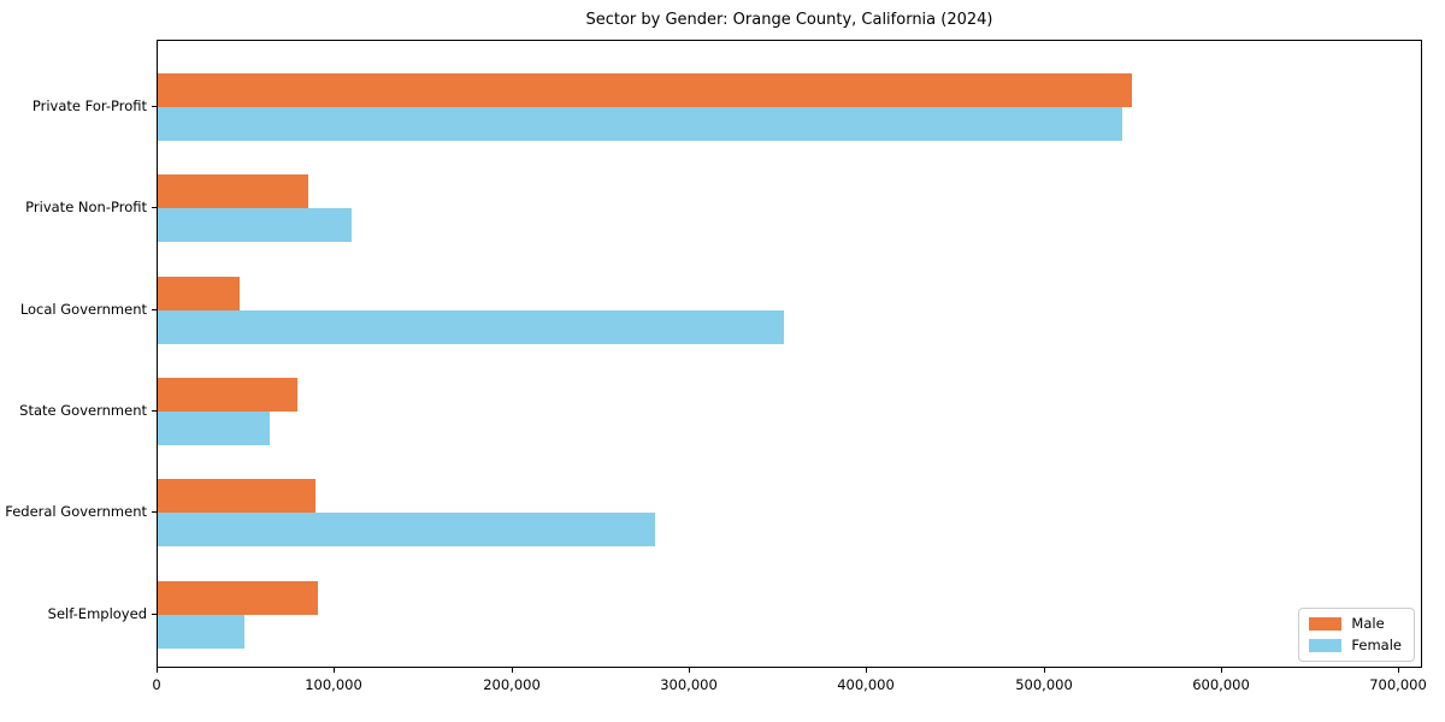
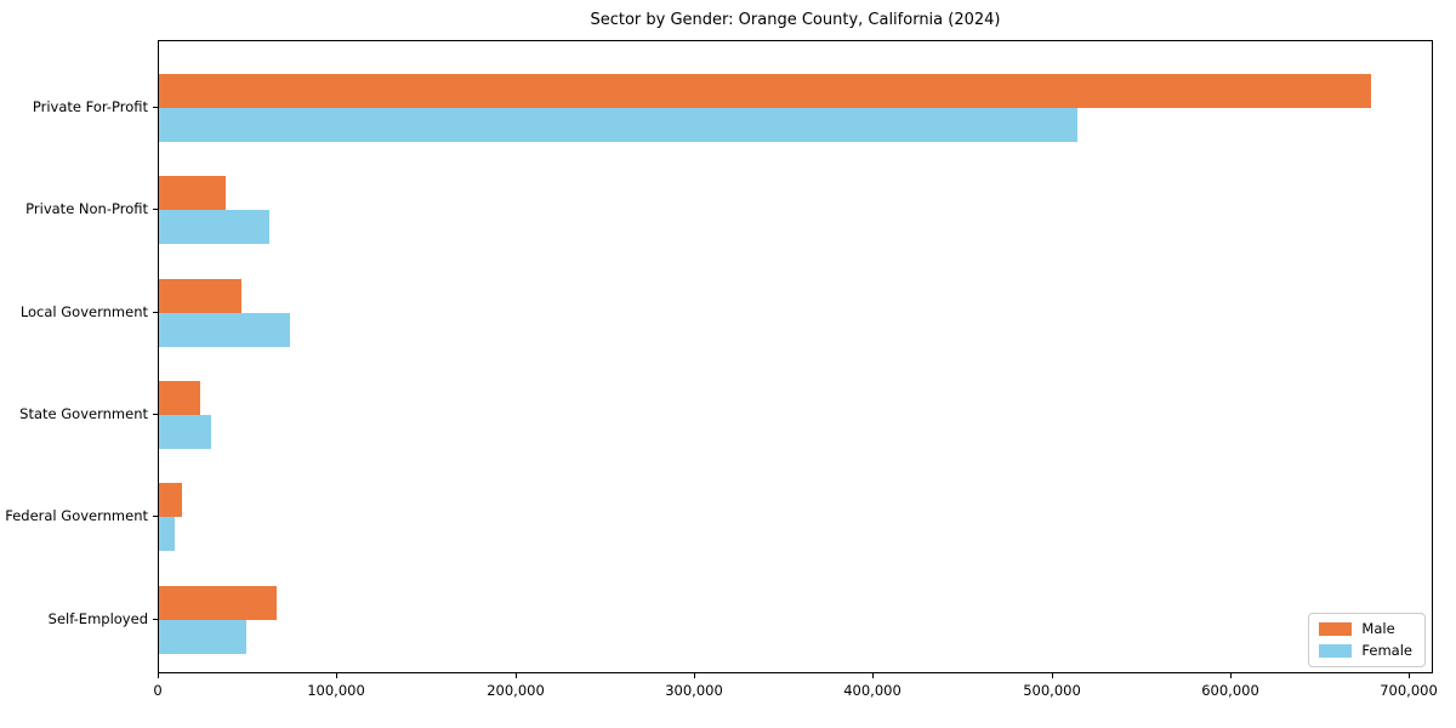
Male/Private For-Profit: 549000 -> 678000
Female/Private For-Profit: 544000 -> 514000
Male/Private Non-Profit: 85000 -> 37000
Female/Private Non-Profit: 109000 -> 62000
Female/Local Government: 353000 -> 73000
Male/State Government: 79000 -> 23000
Female/State Government: 63000 -> 29000
Male/Federal Government: 89000 -> 13000
Female/Federal Government: 280000 -> 9000
Male/Self-Employed: 90000 -> 66000
